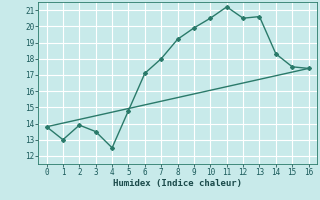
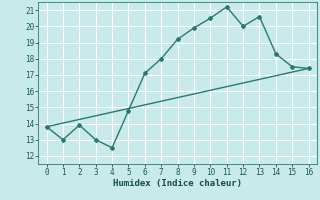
3: 13.5 -> 13.0
12: 20.5 -> 20.0
